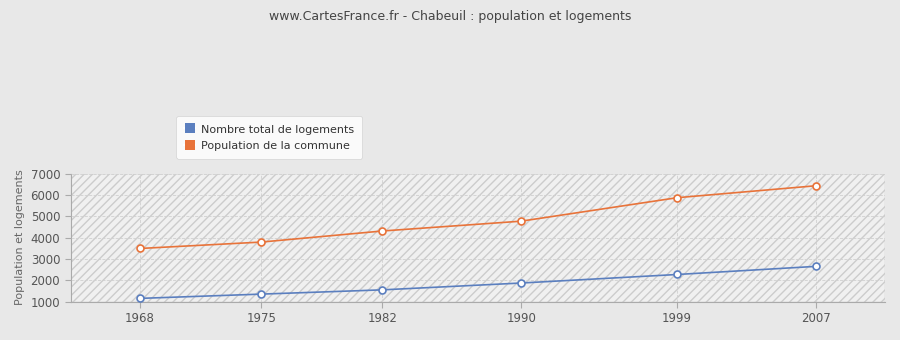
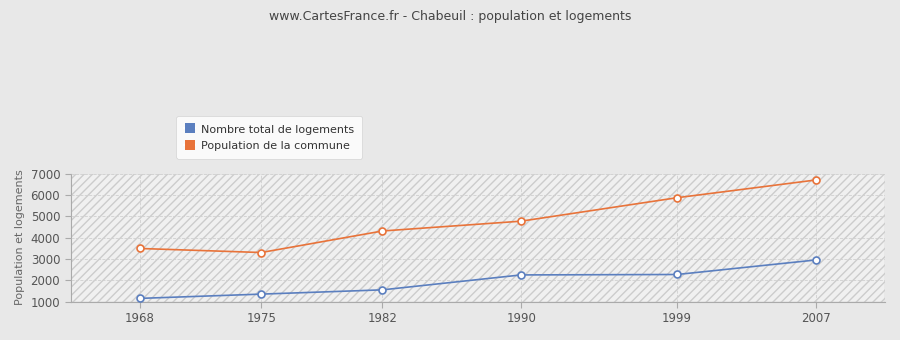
Population de la commune/1975: 3790 -> 3300
Nombre total de logements/1990: 1870 -> 2250
Nombre total de logements/2007: 2650 -> 2950
Population de la commune/2007: 6430 -> 6700
